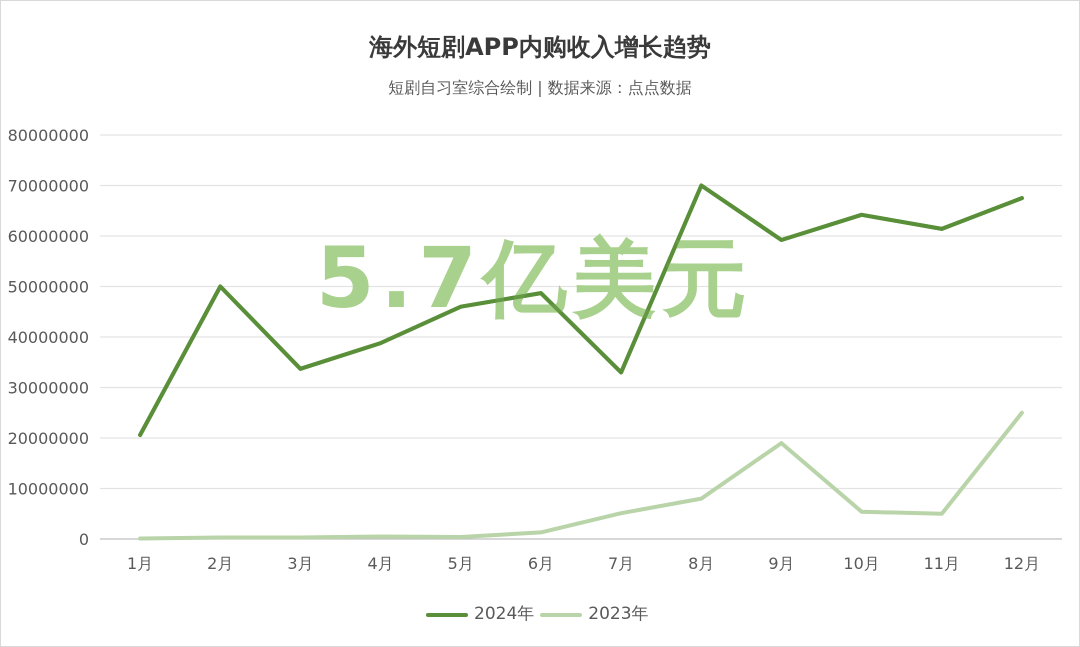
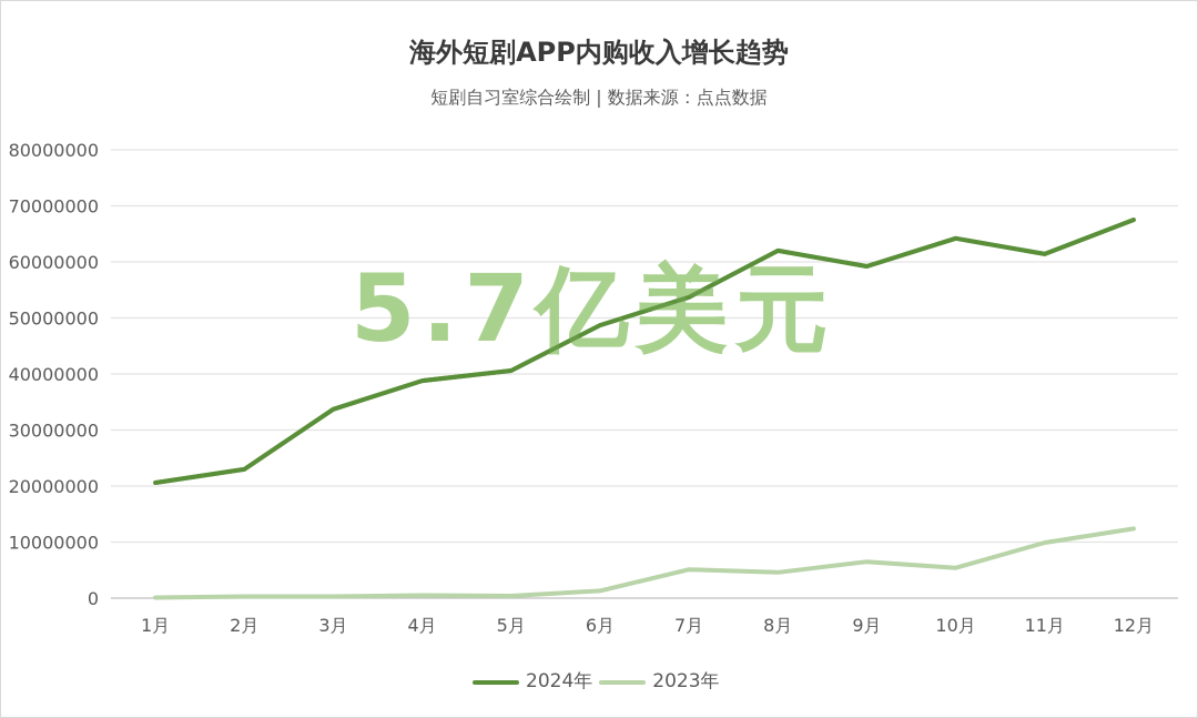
2024年/2月: 50000000 -> 23000000
2024年/5月: 46000000 -> 41000000
2024年/7月: 33000000 -> 54000000
2024年/8月: 70000000 -> 62000000
2023年/8月: 8000000 -> 5000000
2023年/9月: 19000000 -> 6000000
2023年/11月: 5000000 -> 10000000
2023年/12月: 25000000 -> 12000000
